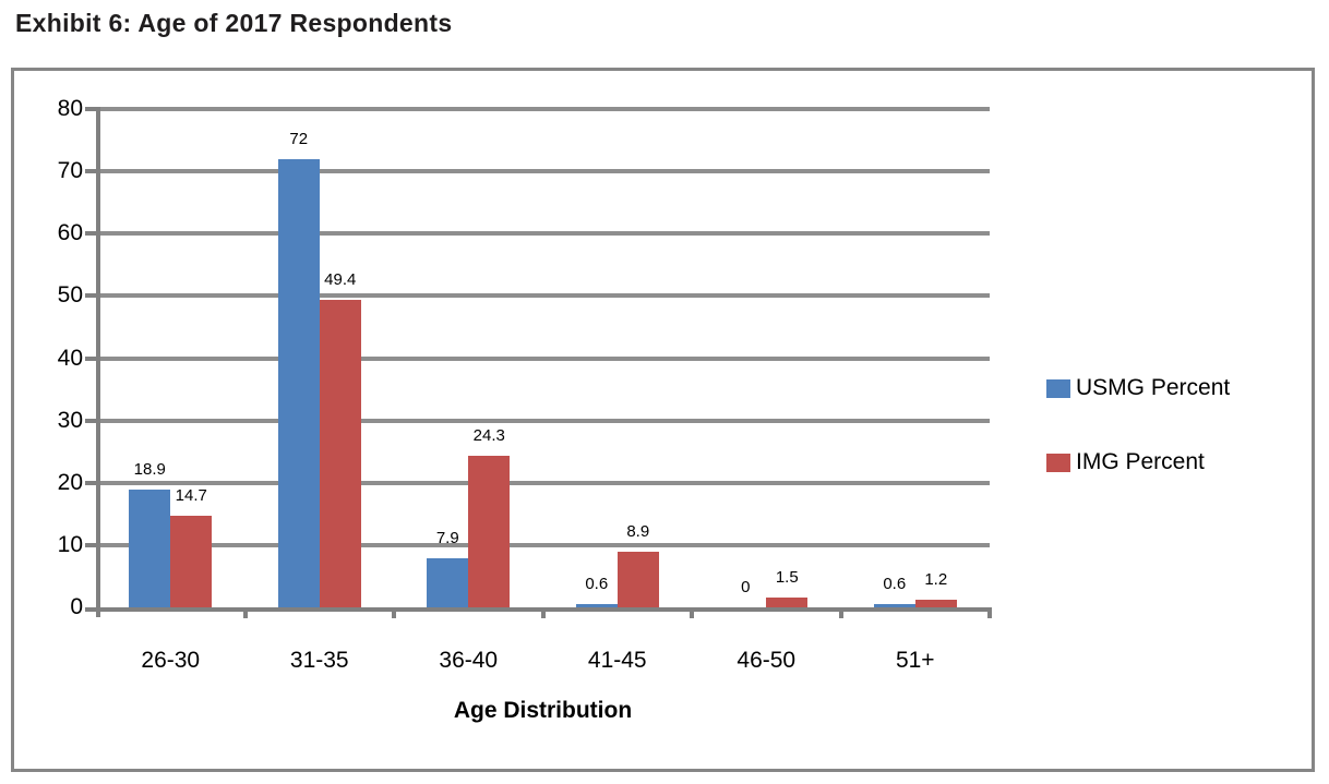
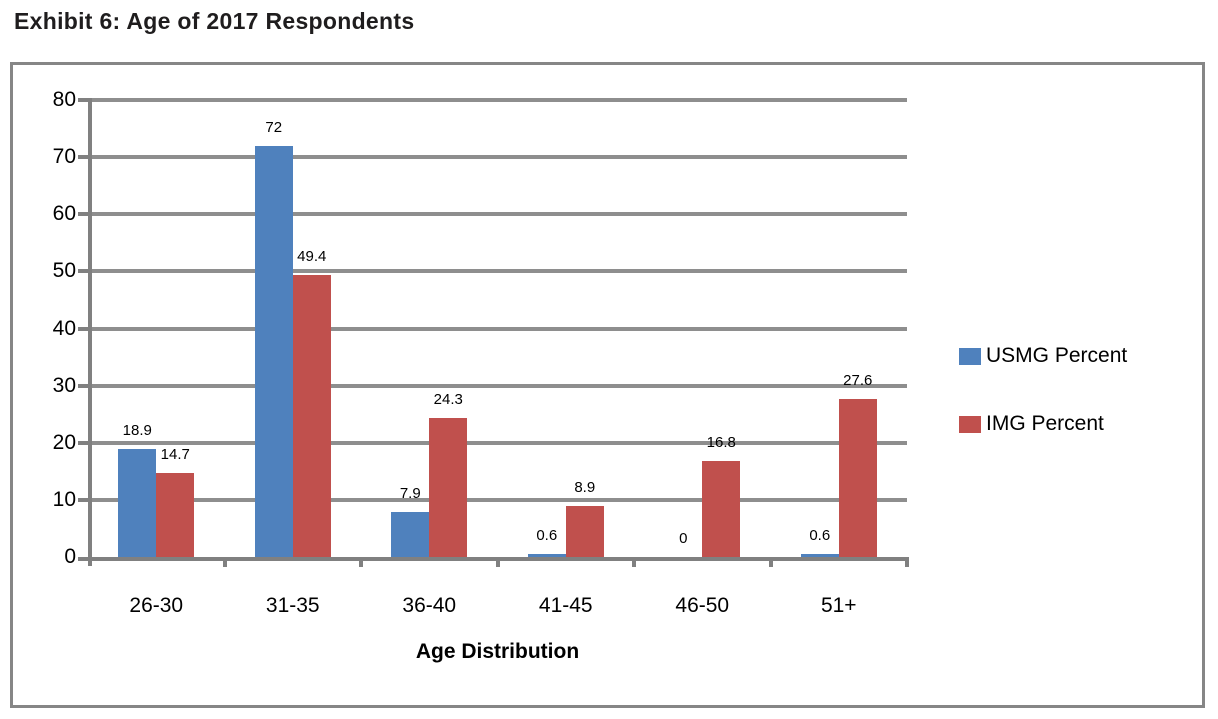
IMG Percent/46-50: 1.5 -> 16.8
IMG Percent/51+: 1.2 -> 27.6
